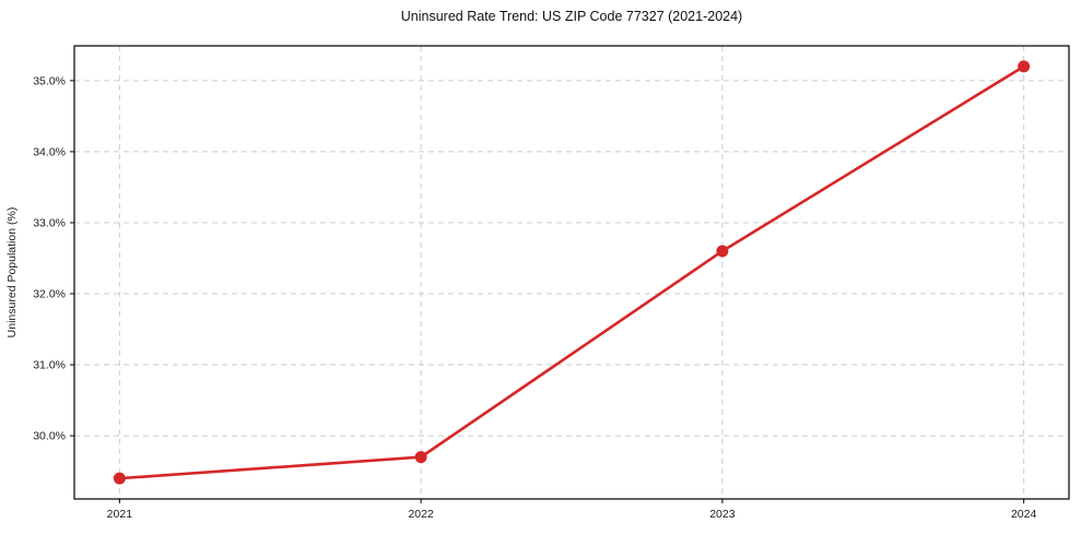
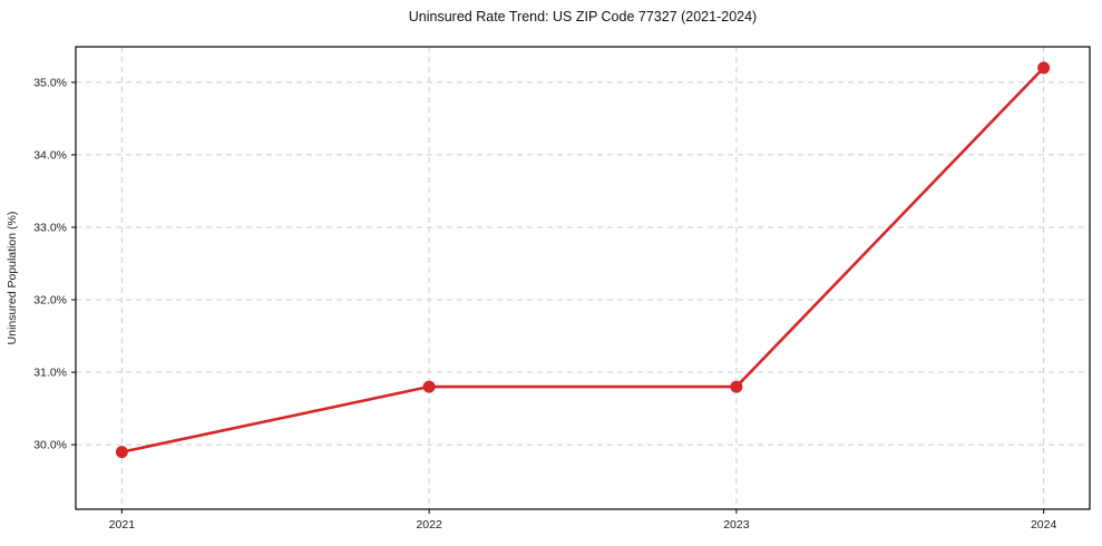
2021: 29.4% -> 29.9%
2022: 29.7% -> 30.8%
2023: 32.6% -> 30.8%
